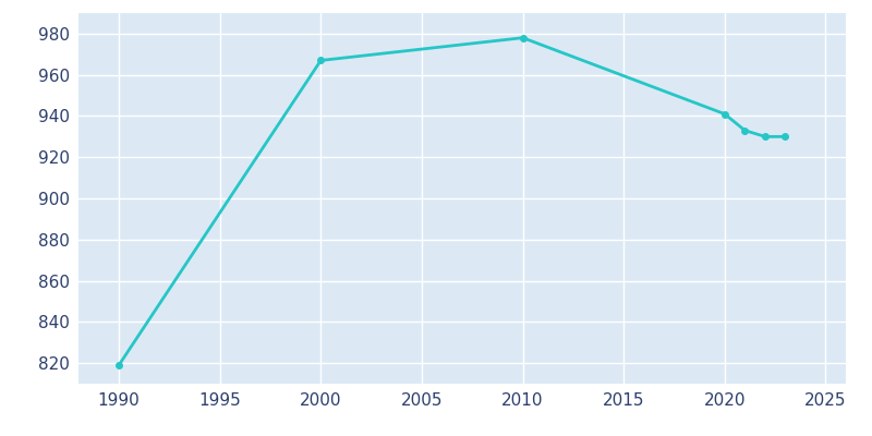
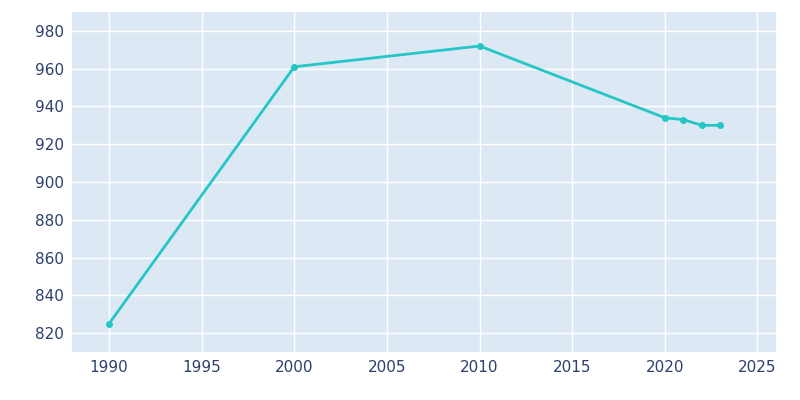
1990: 819 -> 825
2000: 967 -> 961
2010: 978 -> 972
2020: 941 -> 934
